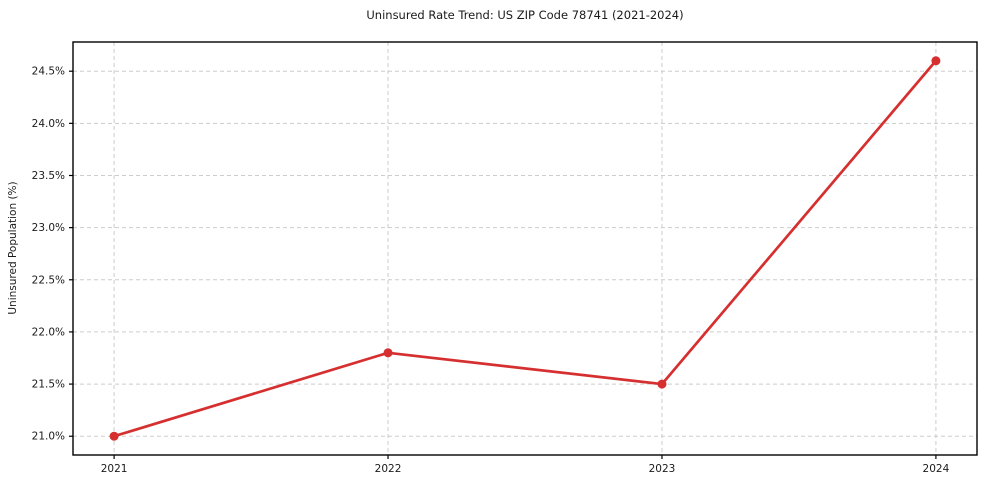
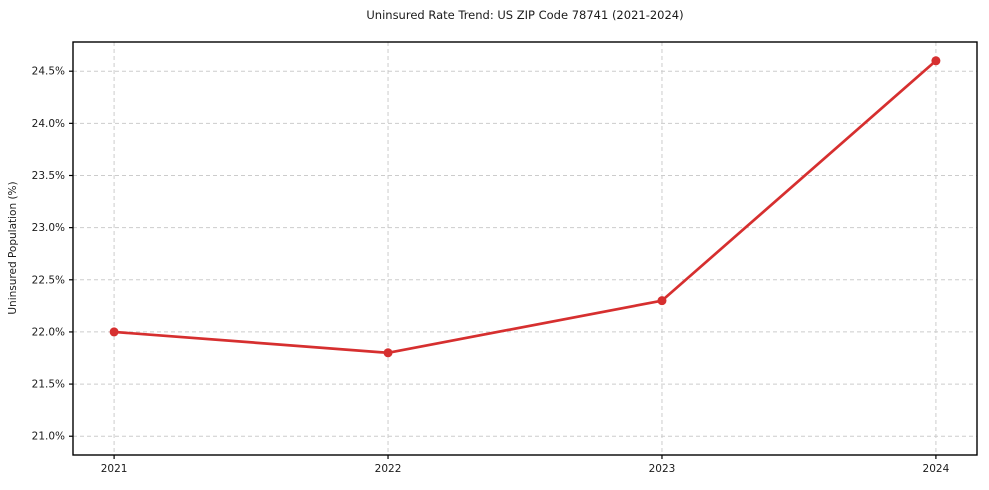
2021: 21.0% -> 22.0%
2023: 21.5% -> 22.3%
